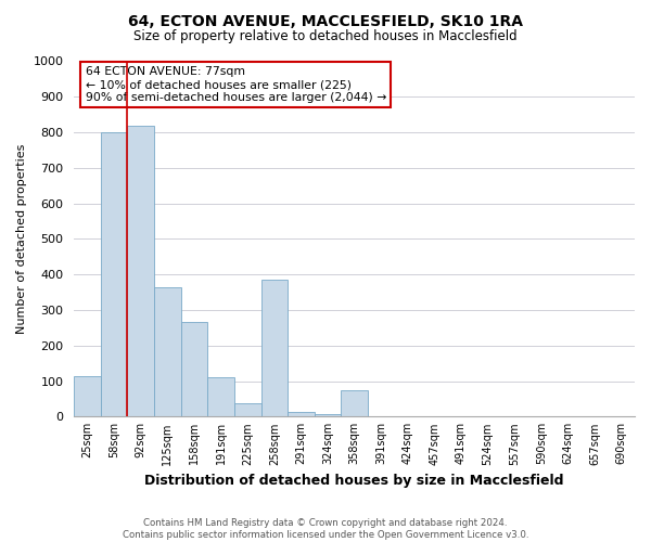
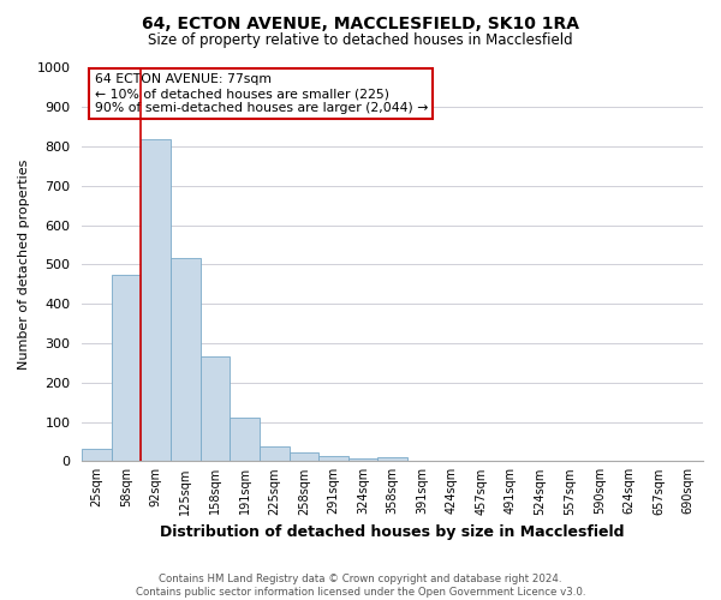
25sqm: 115 -> 30
58sqm: 800 -> 475
125sqm: 365 -> 515
258sqm: 385 -> 22
358sqm: 75 -> 9
